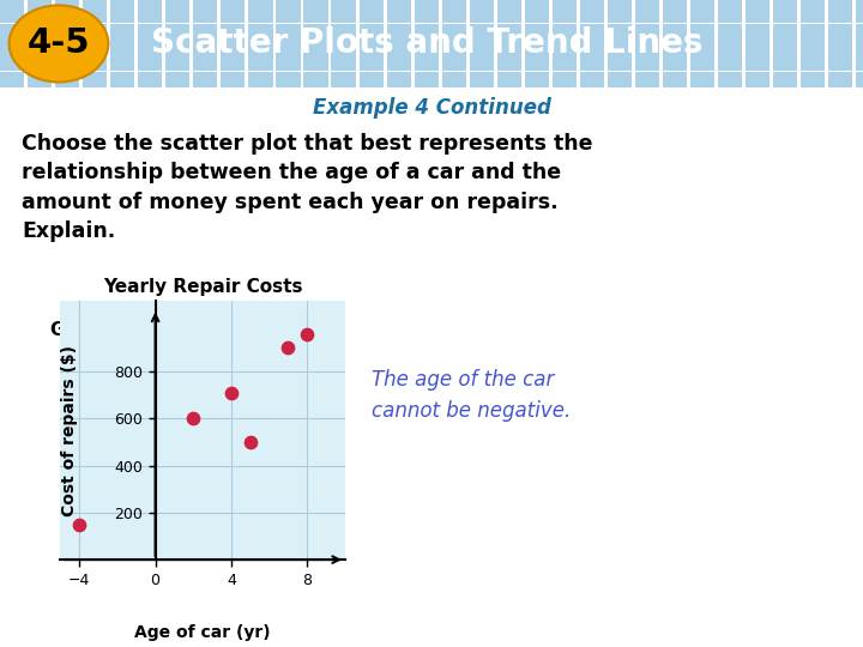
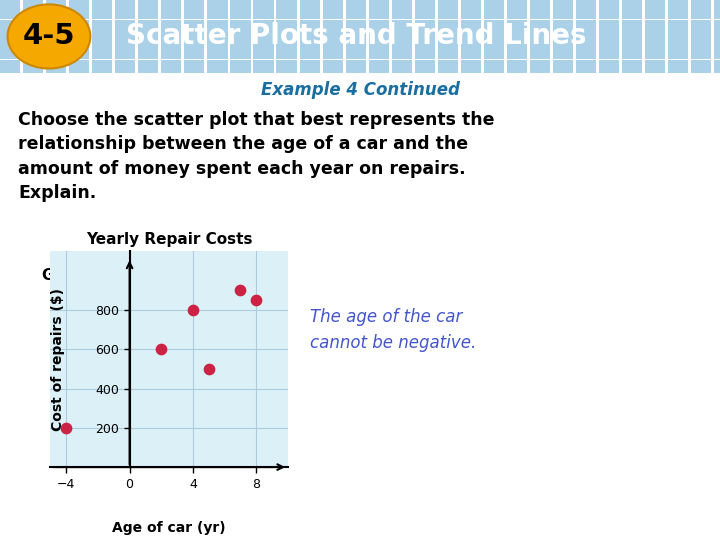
−4: 150 -> 200
4: 710 -> 800
8: 960 -> 850
